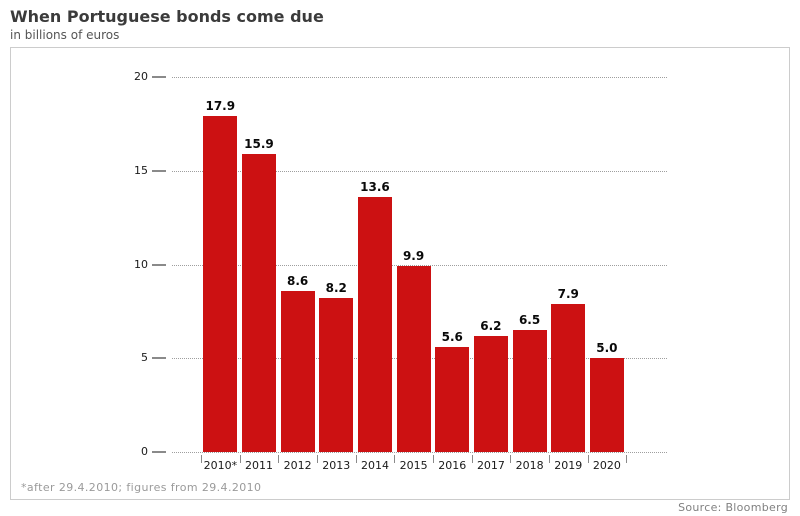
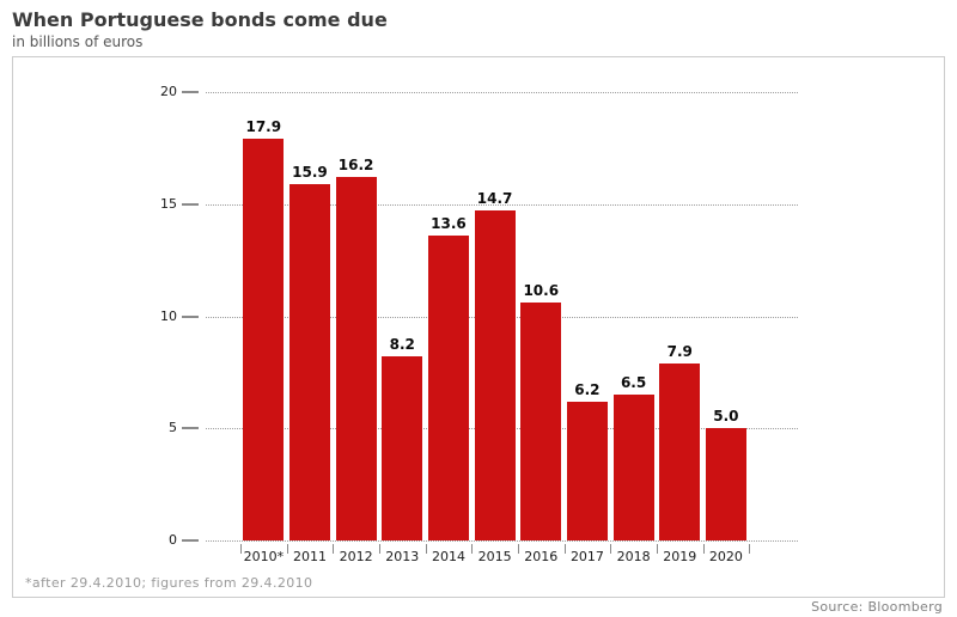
2012: 8.6 -> 16.2
2015: 9.9 -> 14.7
2016: 5.6 -> 10.6
